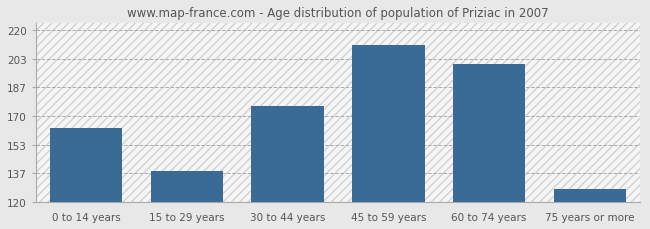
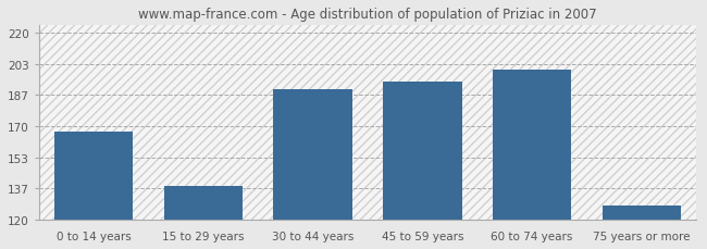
0 to 14 years: 163 -> 167
30 to 44 years: 176 -> 190
45 to 59 years: 211 -> 194
